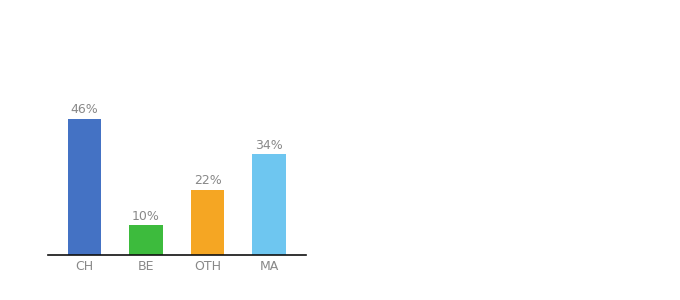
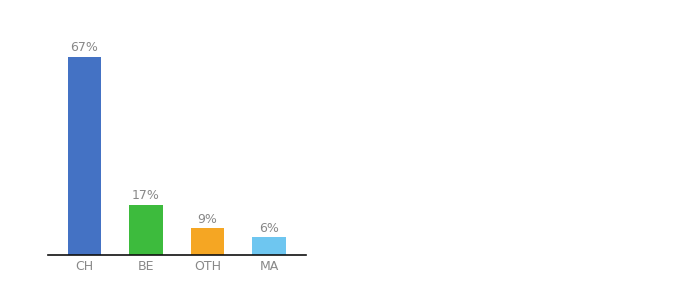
CH: 46% -> 67%
BE: 10% -> 17%
OTH: 22% -> 9%
MA: 34% -> 6%
